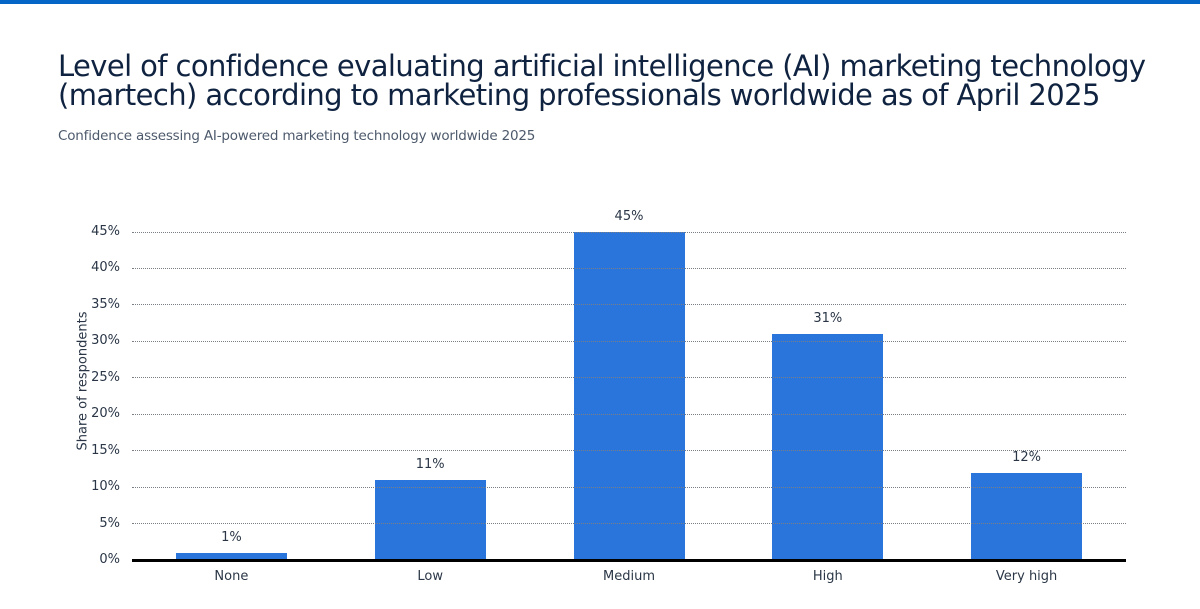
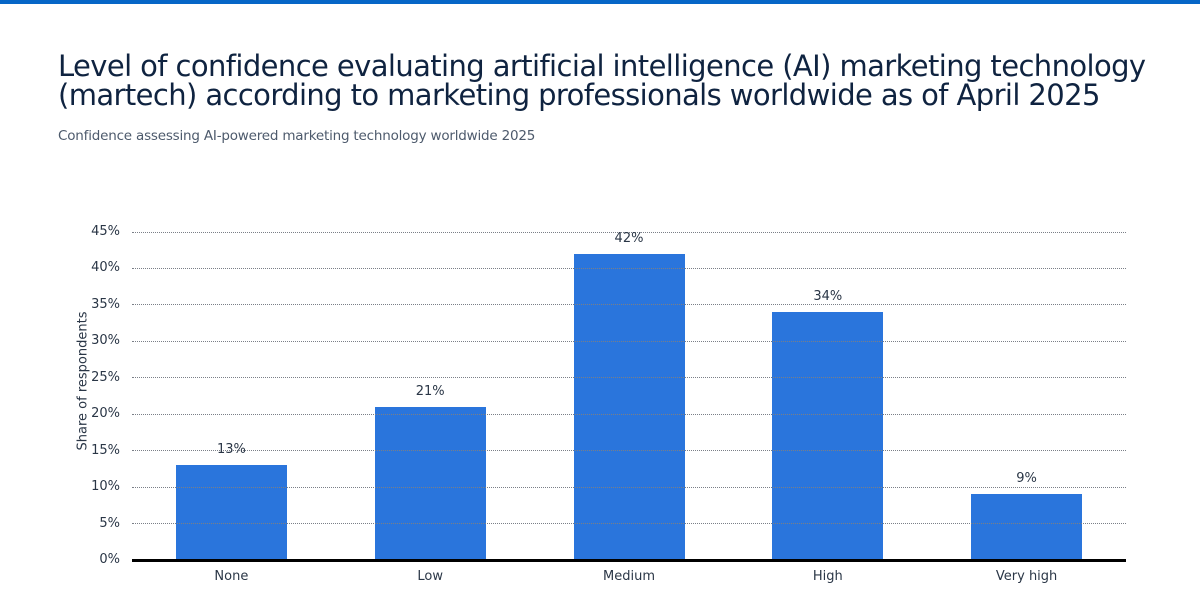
None: 1% -> 13%
Low: 11% -> 21%
Medium: 45% -> 42%
High: 31% -> 34%
Very high: 12% -> 9%
